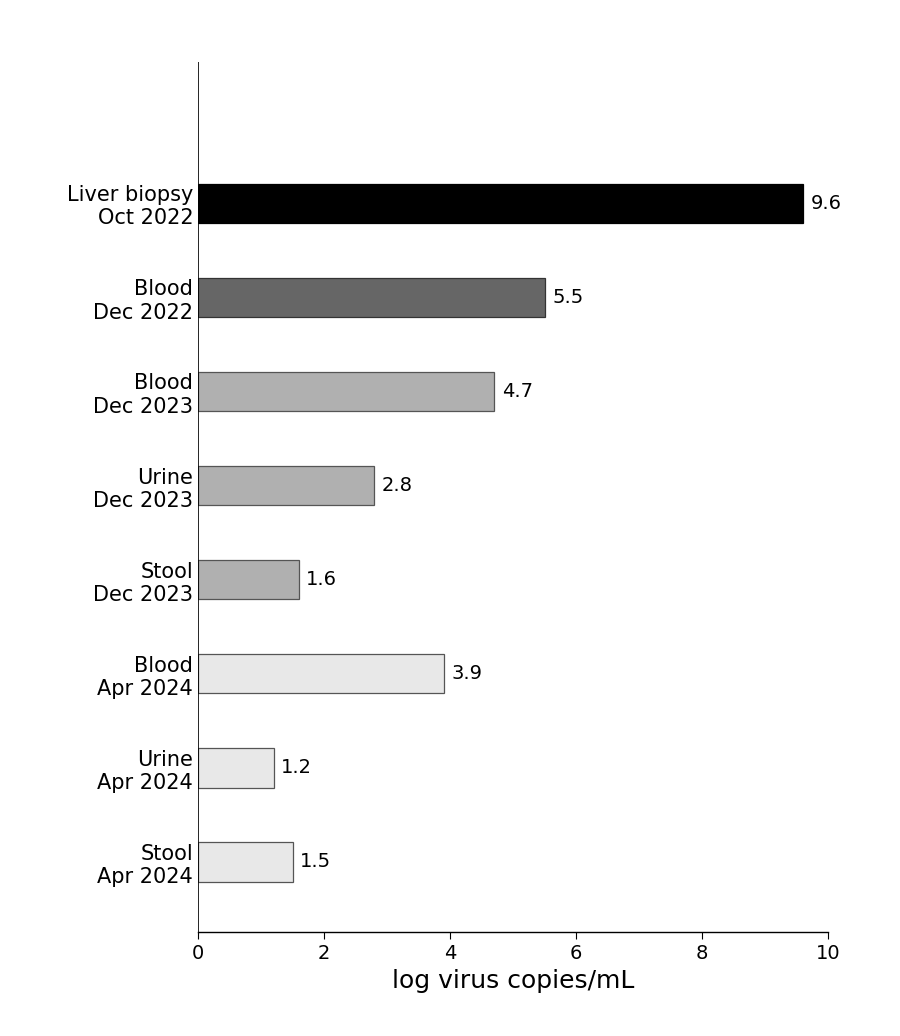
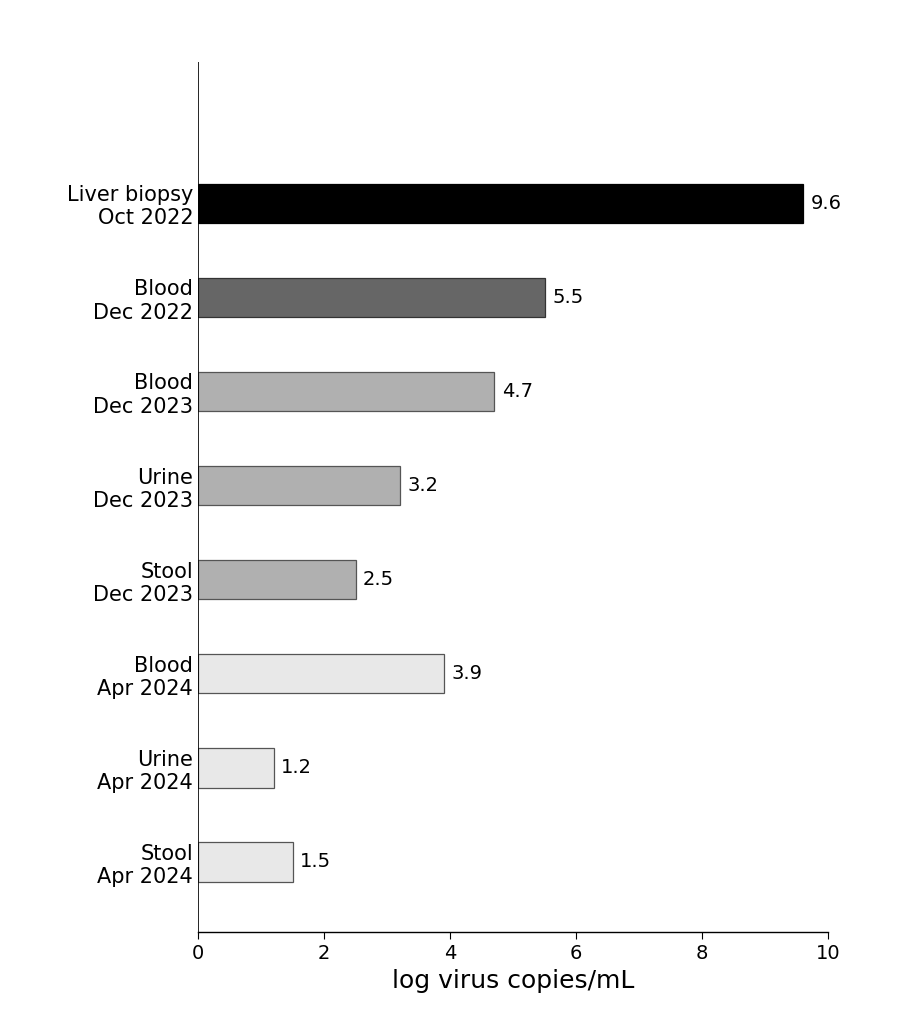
Urine Dec 2023: 2.8 -> 3.2
Stool Dec 2023: 1.6 -> 2.5
